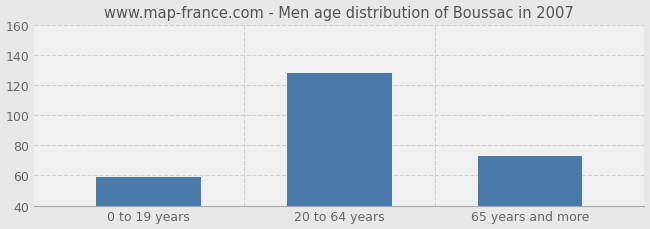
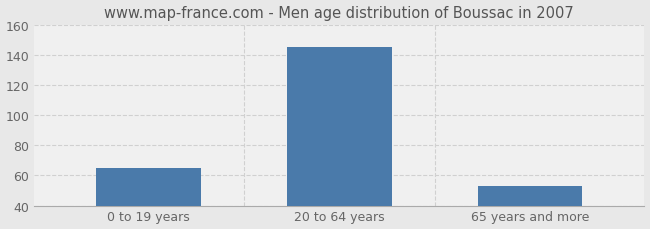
0 to 19 years: 59 -> 65
20 to 64 years: 128 -> 145
65 years and more: 73 -> 53
